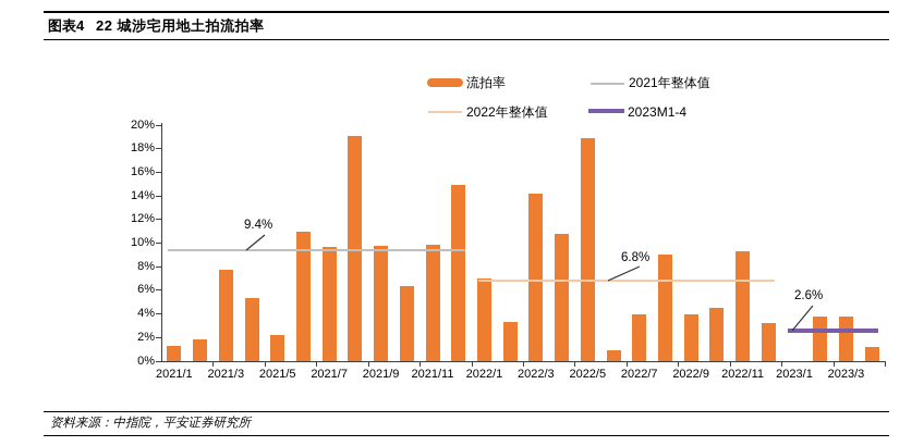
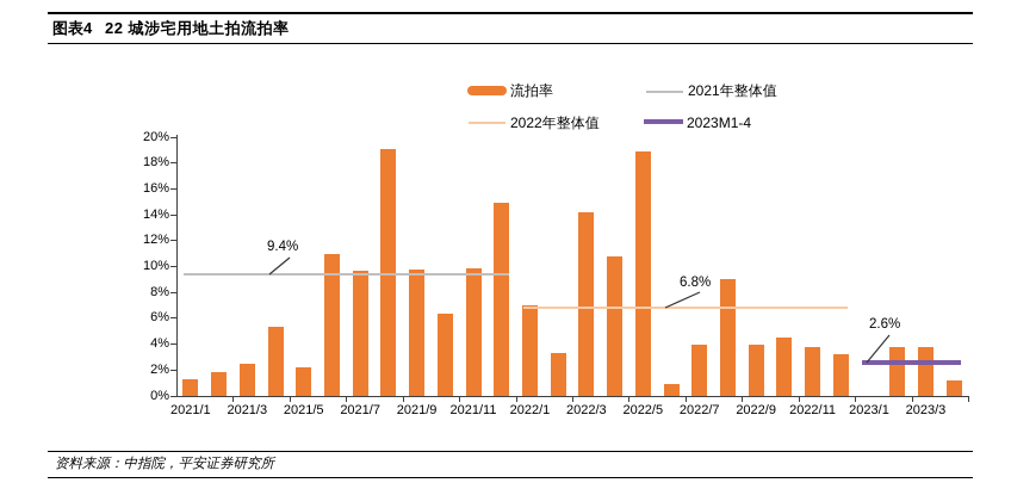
2021/3: 7.7% -> 2.5%
2022/11: 9.3% -> 3.8%
